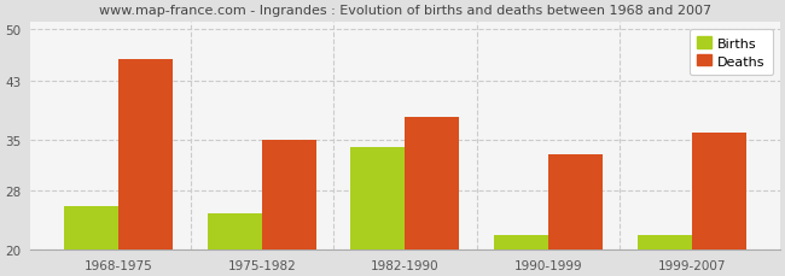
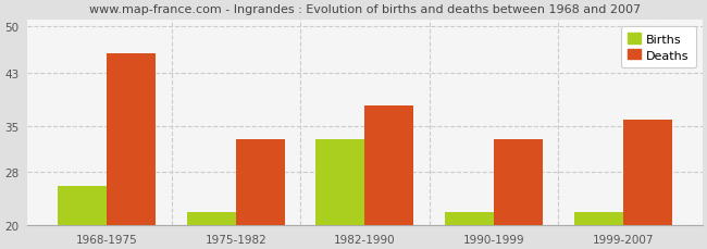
Births/1975-1982: 25 -> 22
Deaths/1975-1982: 35 -> 33
Births/1982-1990: 34 -> 33
